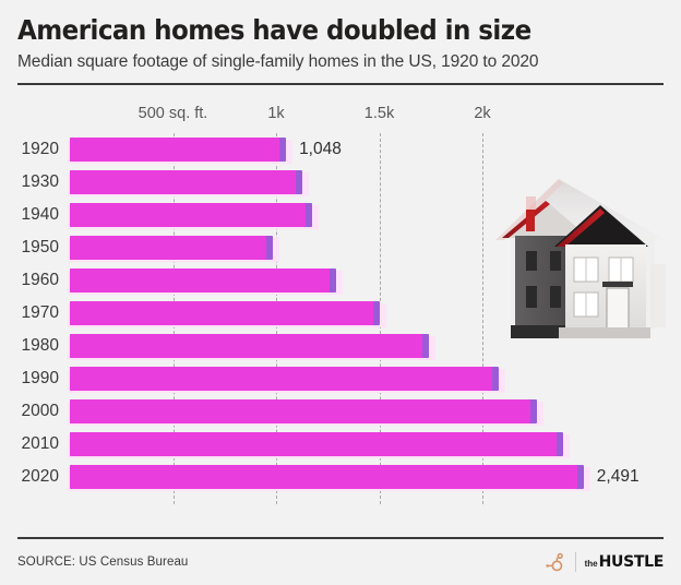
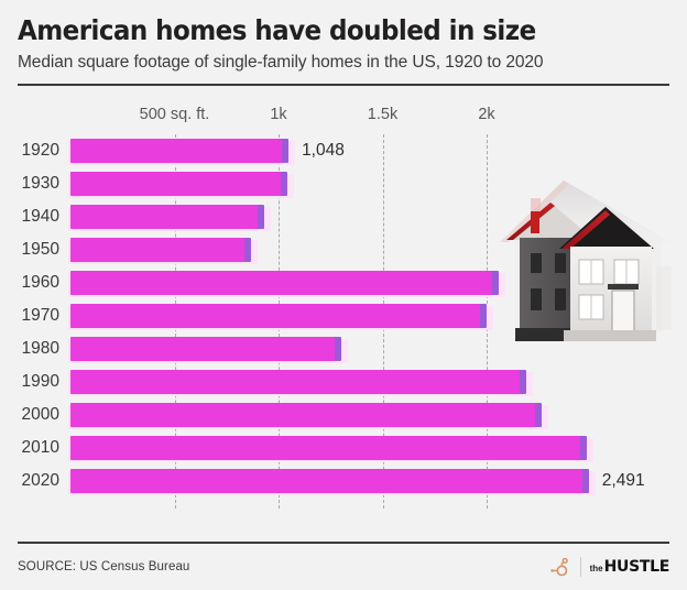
1930: 1.13k -> 1.04k
1940: 1.18k -> 0.93k
1950: 0.98k -> 0.87k
1960: 1.29k -> 2.06k
1970: 1.50k -> 2.00k
1980: 1.74k -> 1.30k
1990: 2.08k -> 2.19k
2010: 2.39k -> 2.48k
